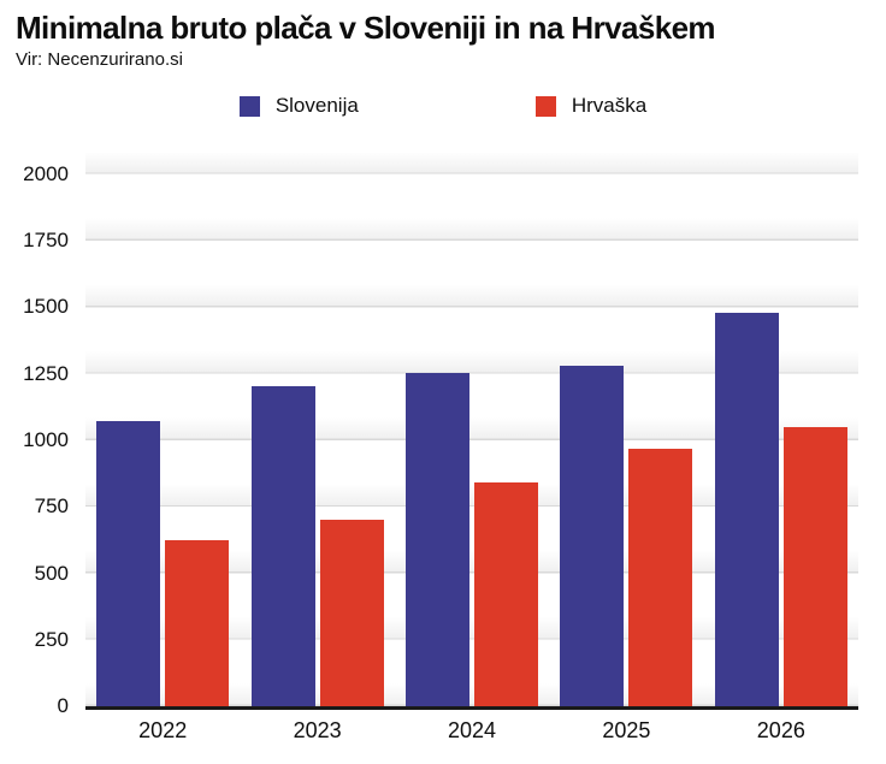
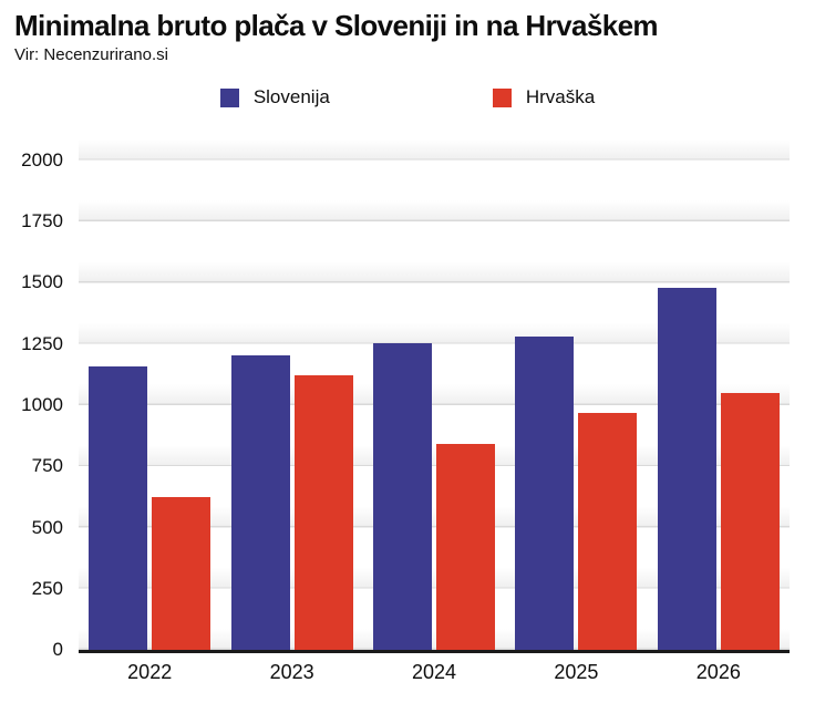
Slovenija/2022: 1070 -> 1160
Hrvaška/2023: 700 -> 1120
